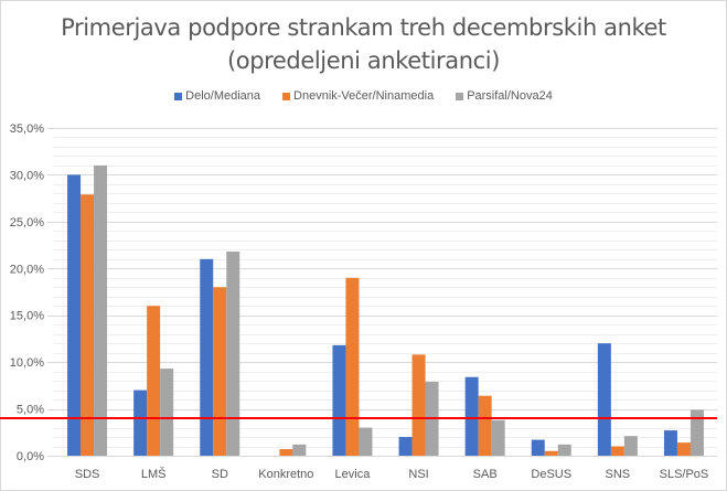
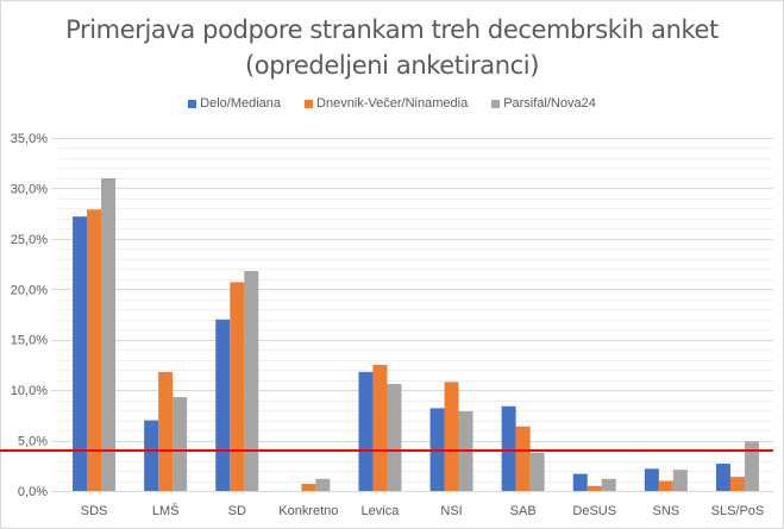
Delo/Mediana/SDS: 30% -> 27%
Dnevnik-Večer/Ninamedia/LMŠ: 16% -> 12%
Delo/Mediana/SD: 21% -> 17%
Dnevnik-Večer/Ninamedia/SD: 18% -> 21%
Dnevnik-Večer/Ninamedia/Levica: 19% -> 12%
Parsifal/Nova24/Levica: 3% -> 11%
Delo/Mediana/NSI: 2% -> 8%
Delo/Mediana/SNS: 12% -> 2%
